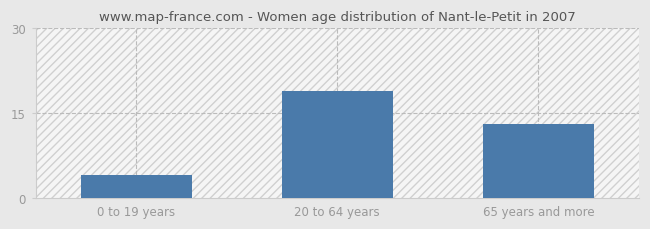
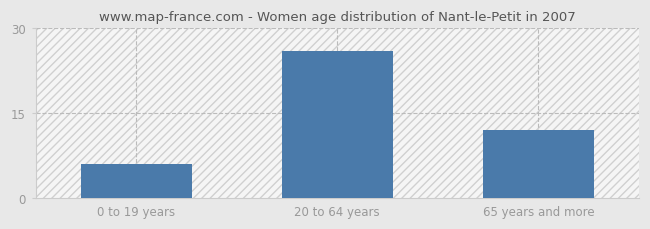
0 to 19 years: 4 -> 6
20 to 64 years: 19 -> 26
65 years and more: 13 -> 12
